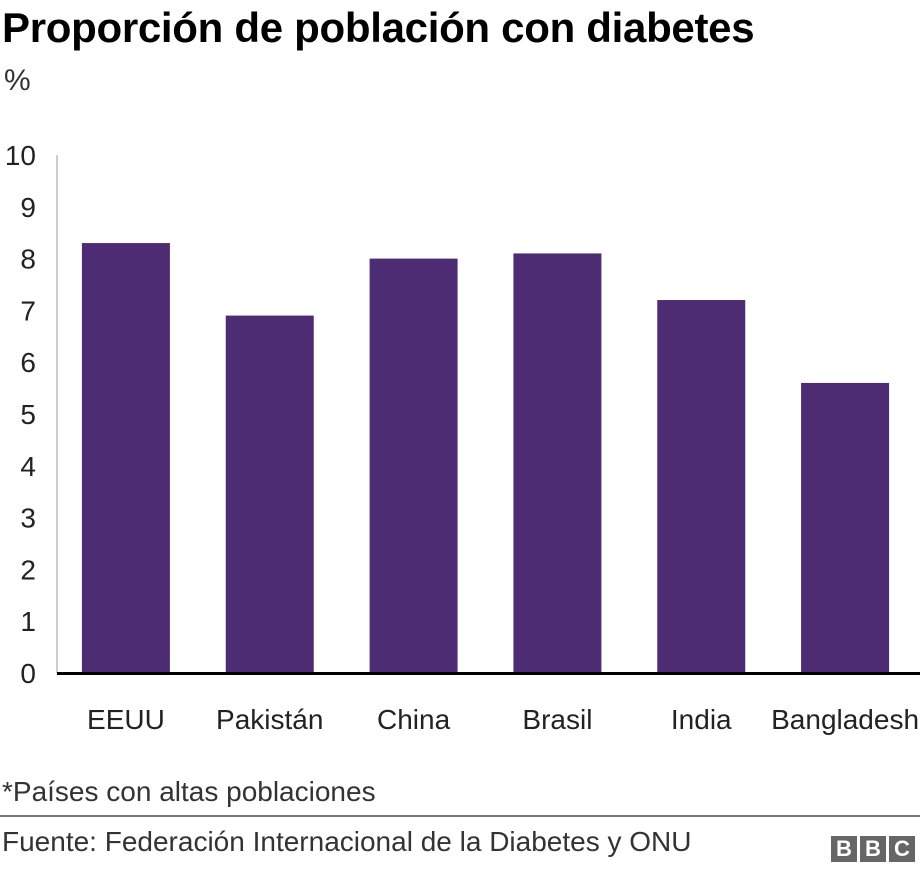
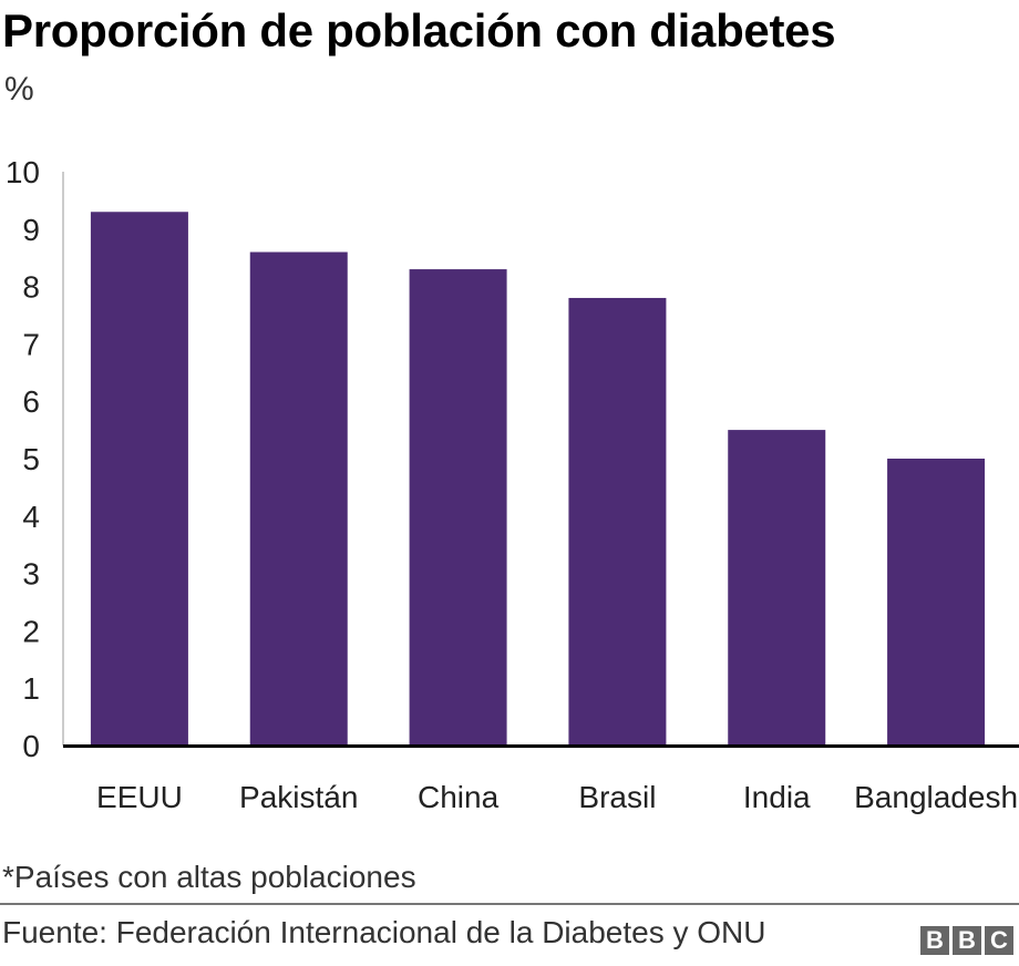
EEUU: 8.3 -> 9.3
Pakistán: 6.9 -> 8.6
China: 8.0 -> 8.3
Brasil: 8.1 -> 7.8
India: 7.2 -> 5.5
Bangladesh: 5.6 -> 5.0
